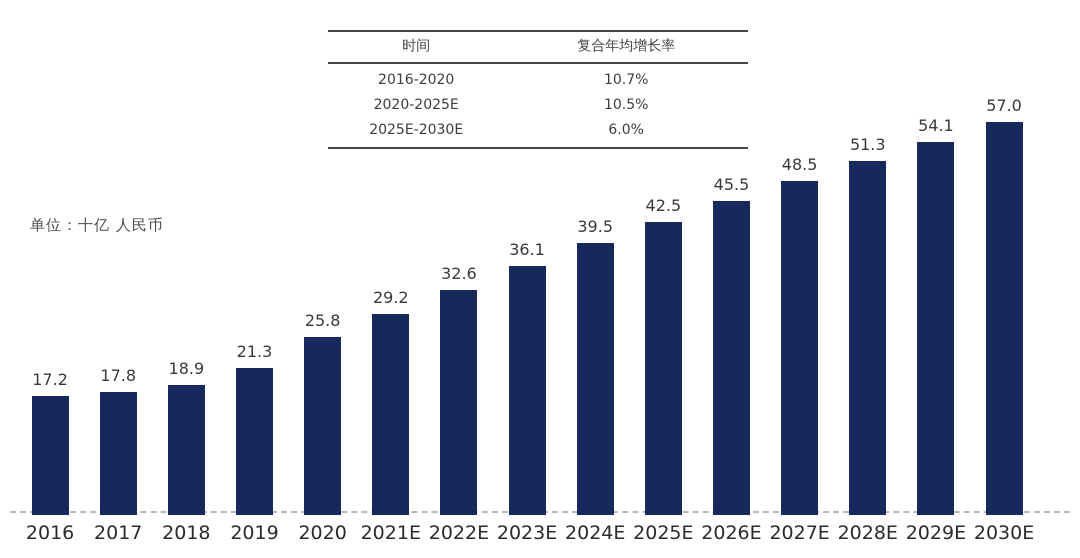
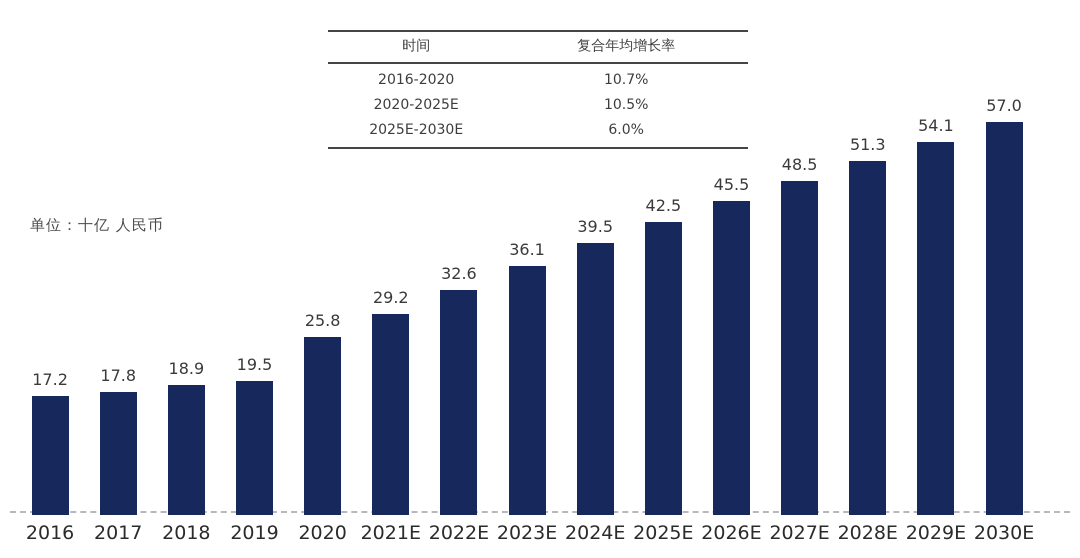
2019: 21.3 -> 19.5
